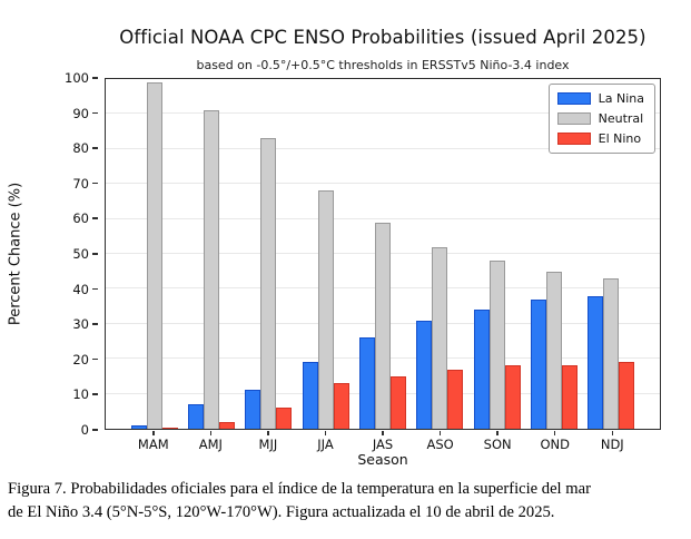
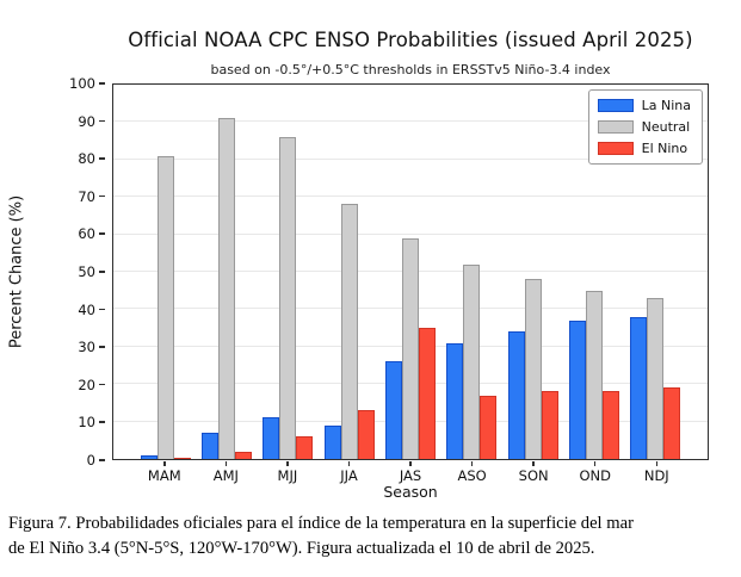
Neutral/MAM: 99 -> 81
Neutral/MJJ: 83 -> 86
La Nina/JJA: 19 -> 9
El Nino/JAS: 15 -> 35
